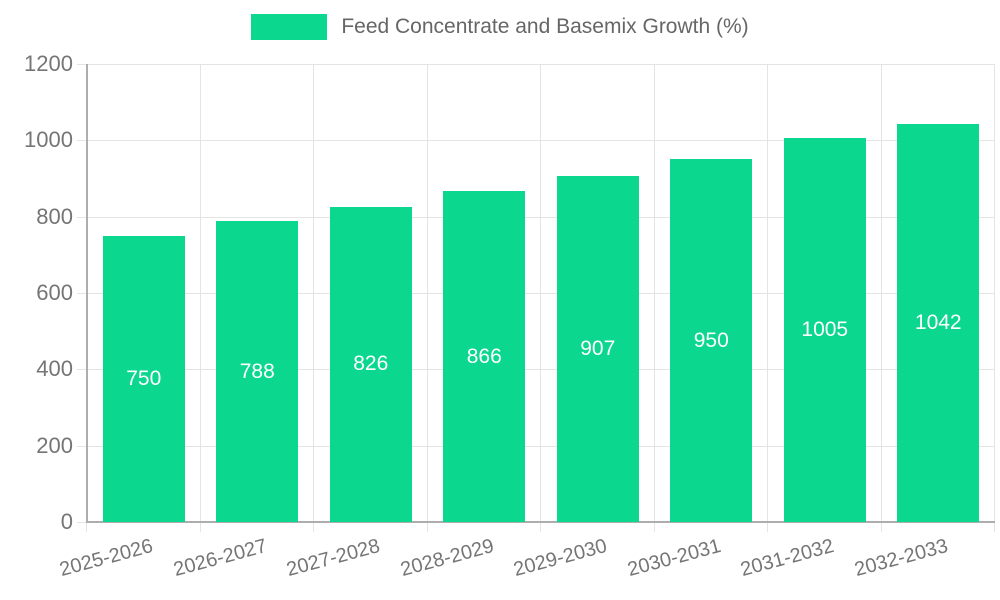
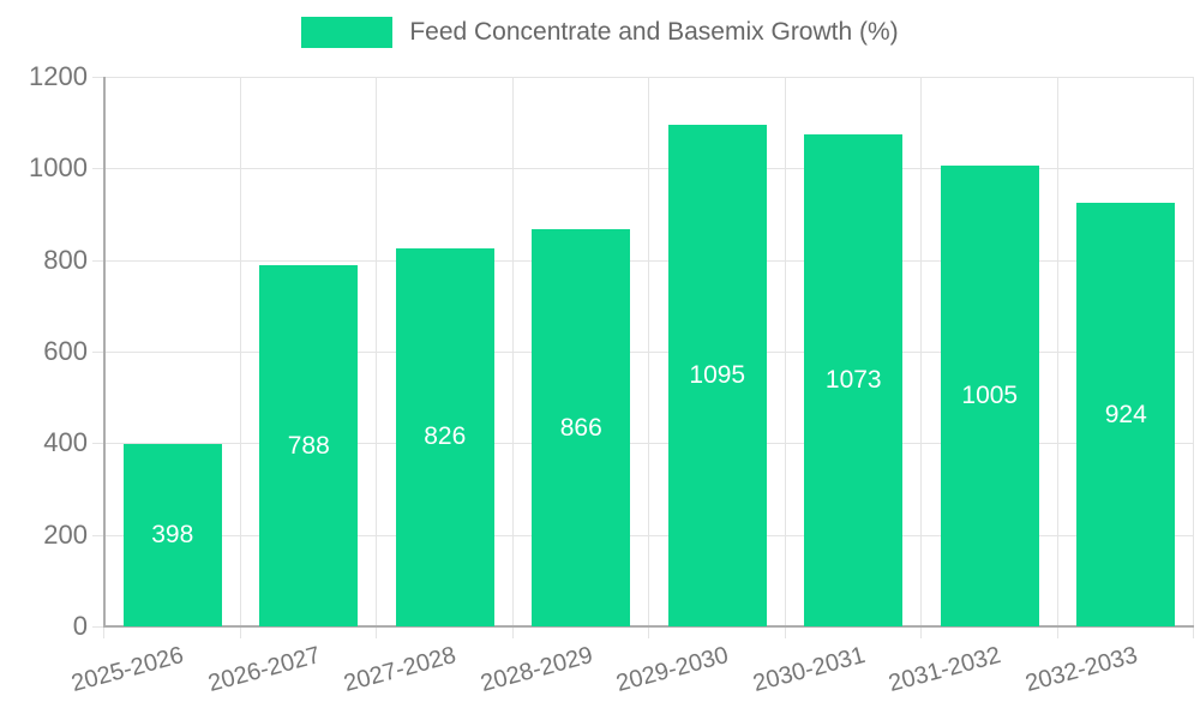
2025-2026: 750 -> 398
2029-2030: 907 -> 1095
2030-2031: 950 -> 1073
2032-2033: 1042 -> 924
